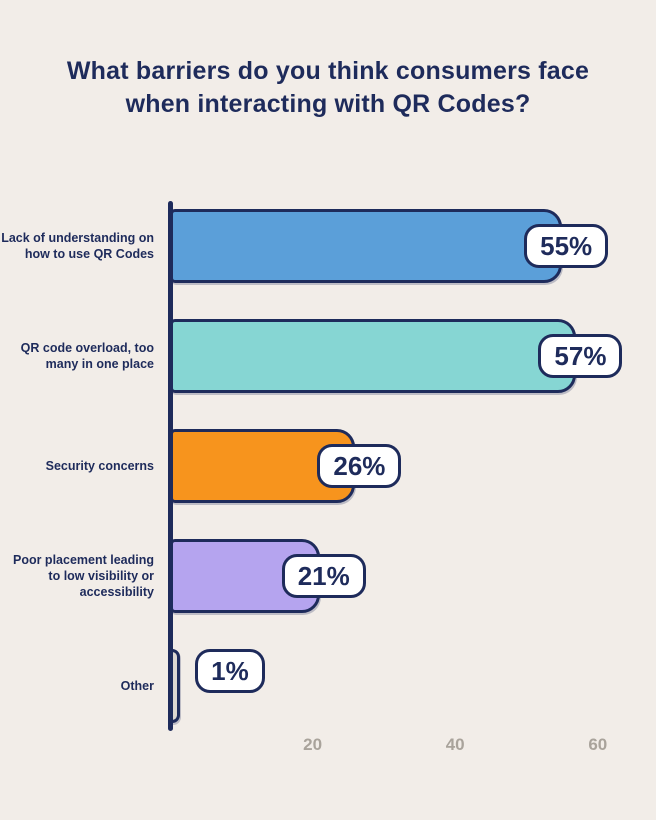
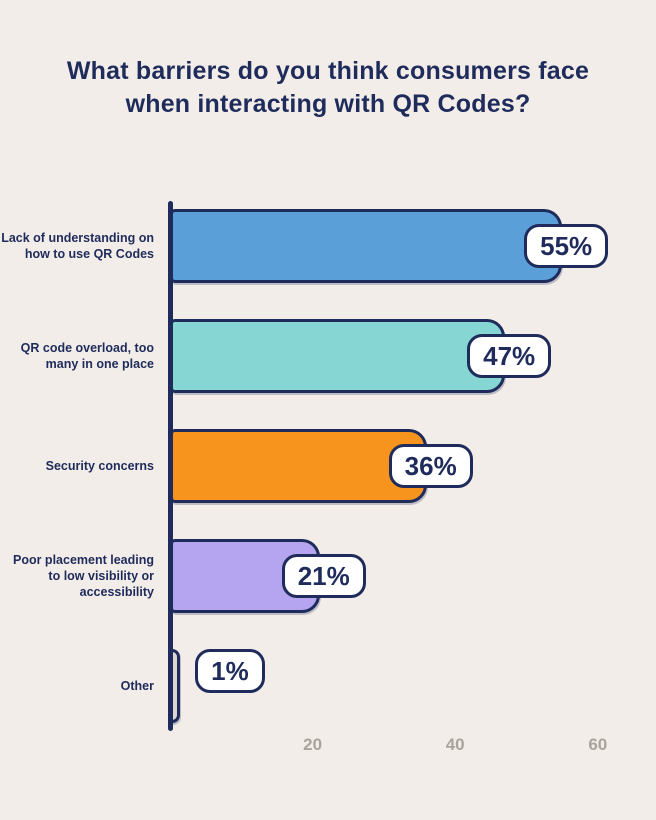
QR code overload, too many in one place: 57% -> 47%
Security concerns: 26% -> 36%
